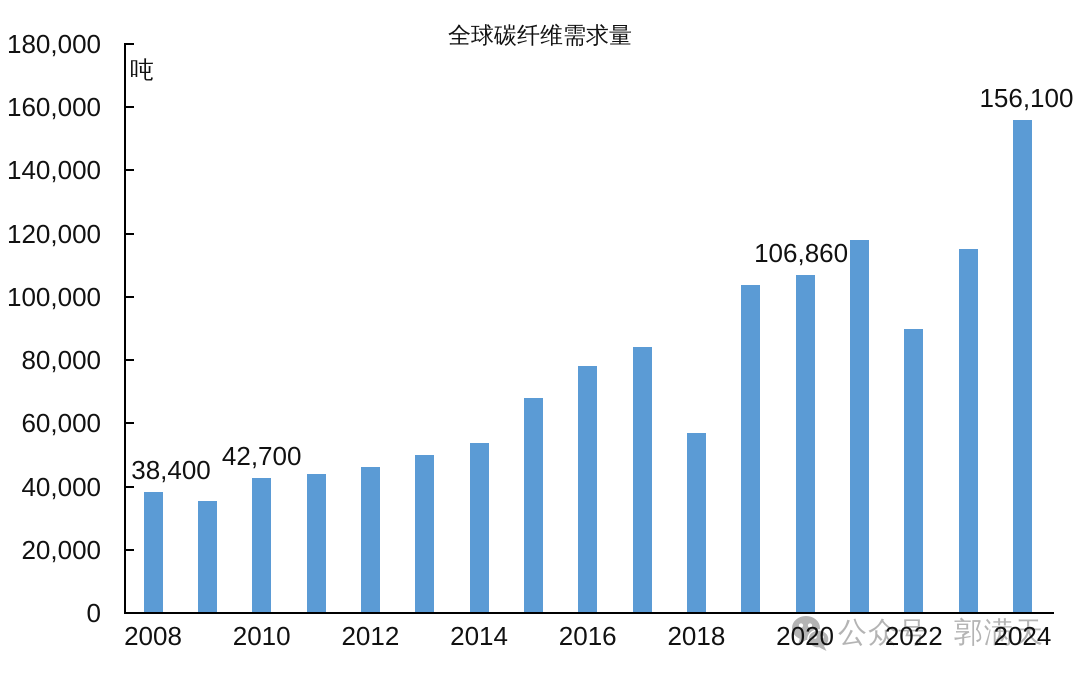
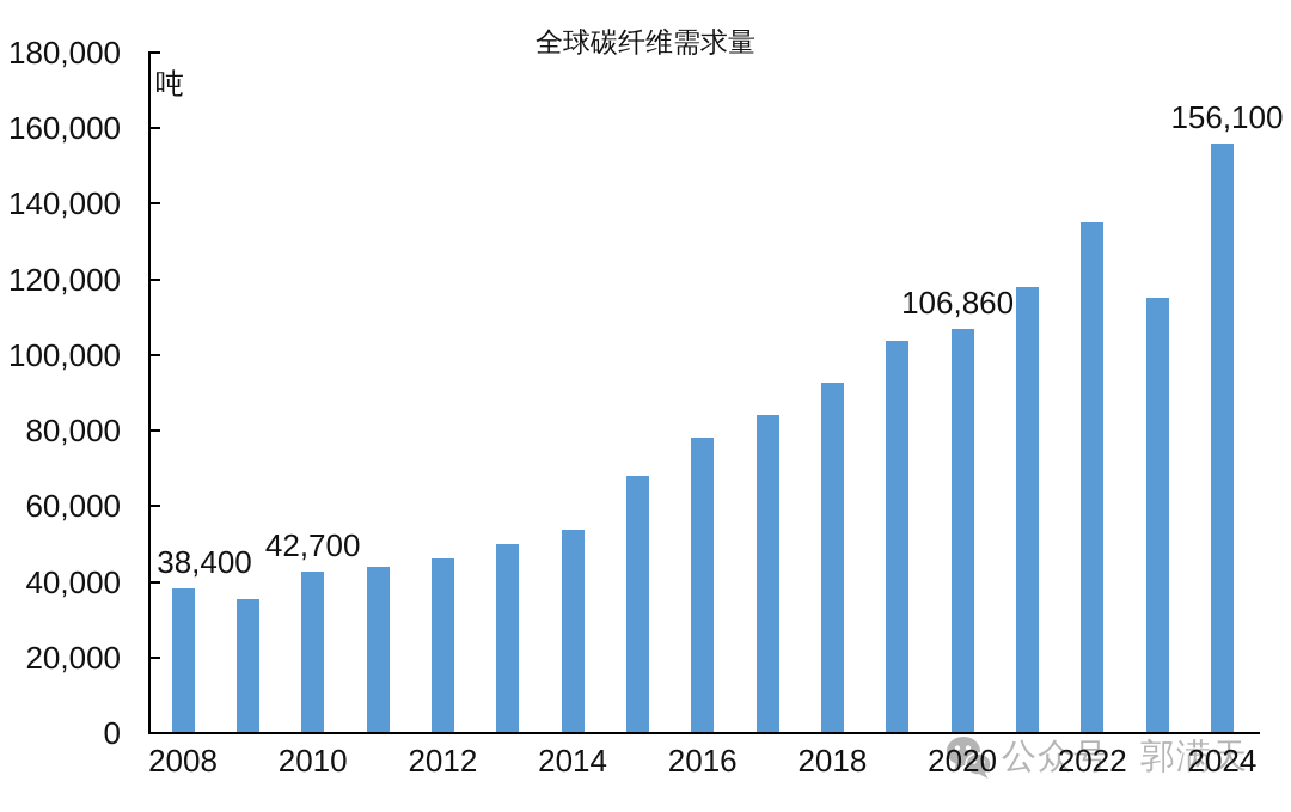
2018: 57000 -> 93000
2022: 90000 -> 135000
